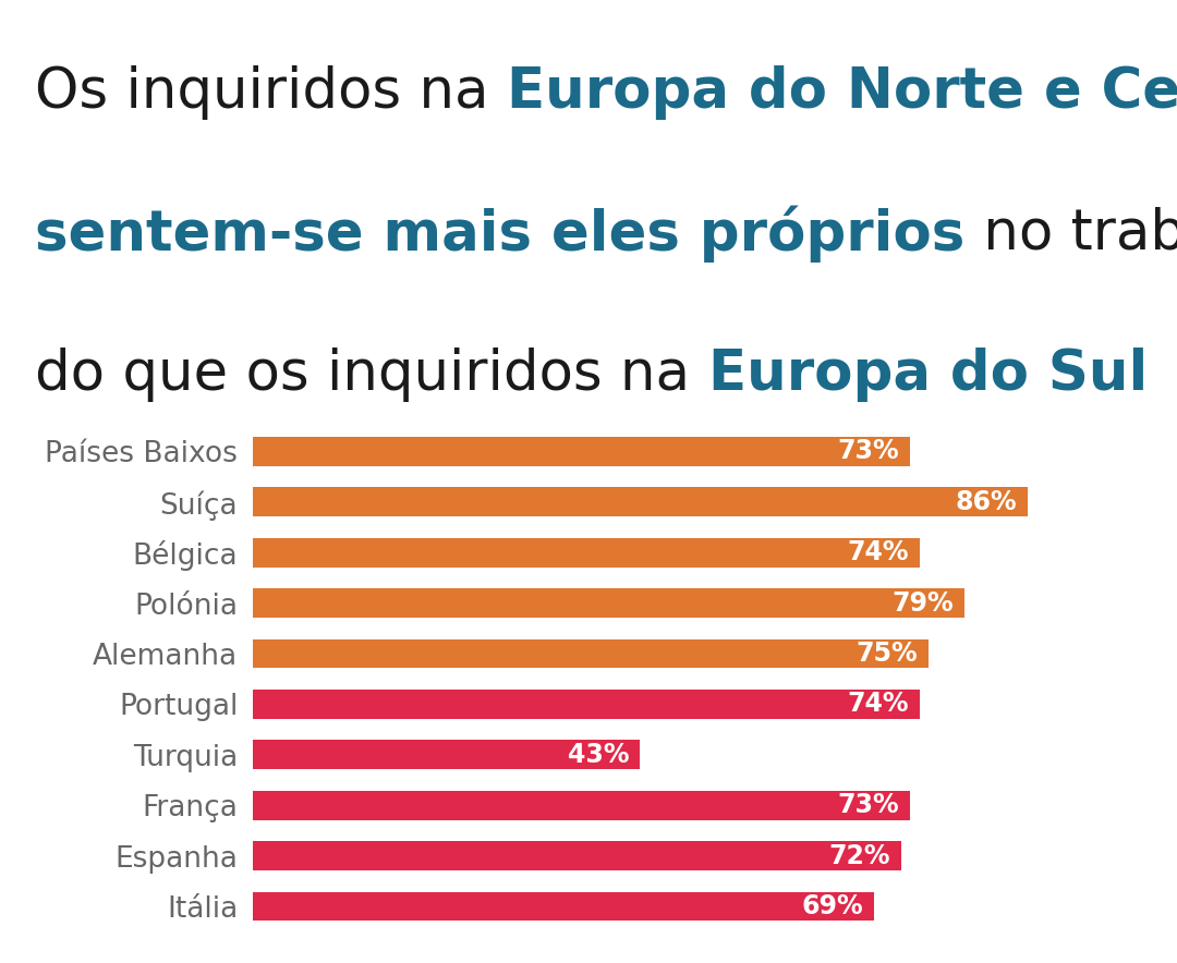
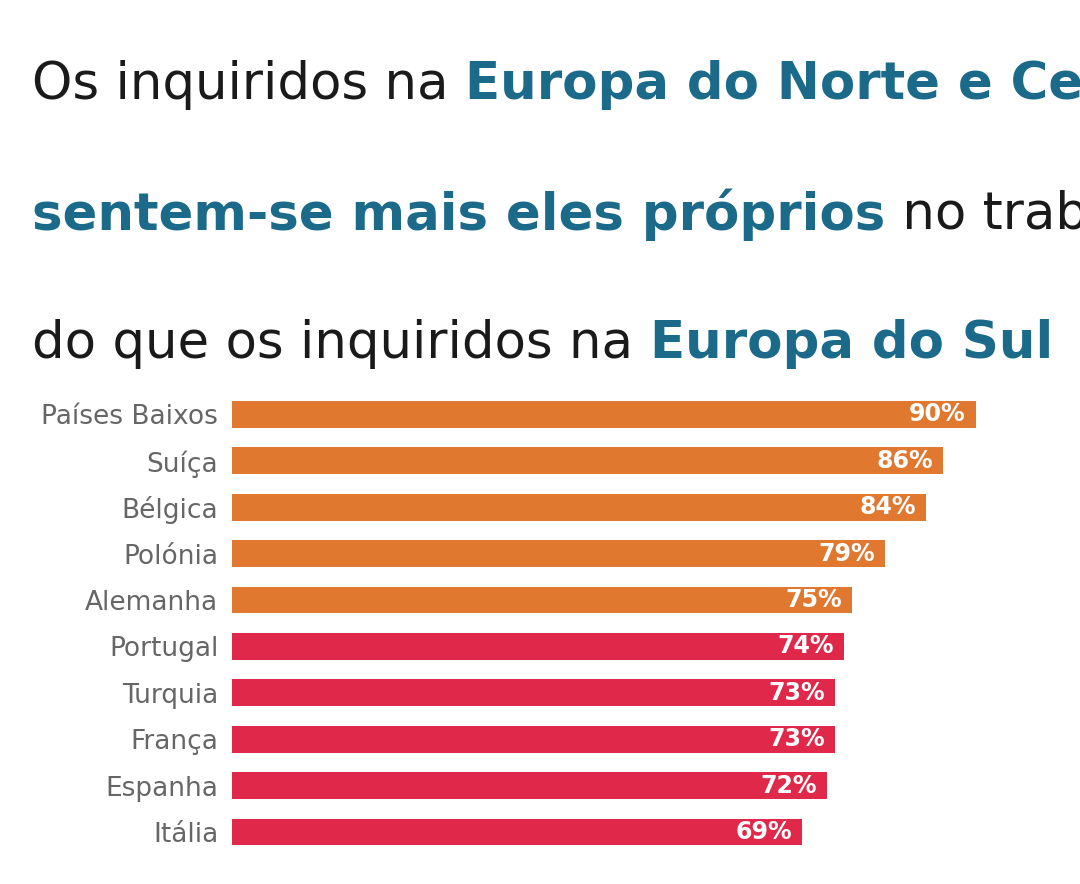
Países Baixos: 73% -> 90%
Bélgica: 74% -> 84%
Turquia: 43% -> 73%
